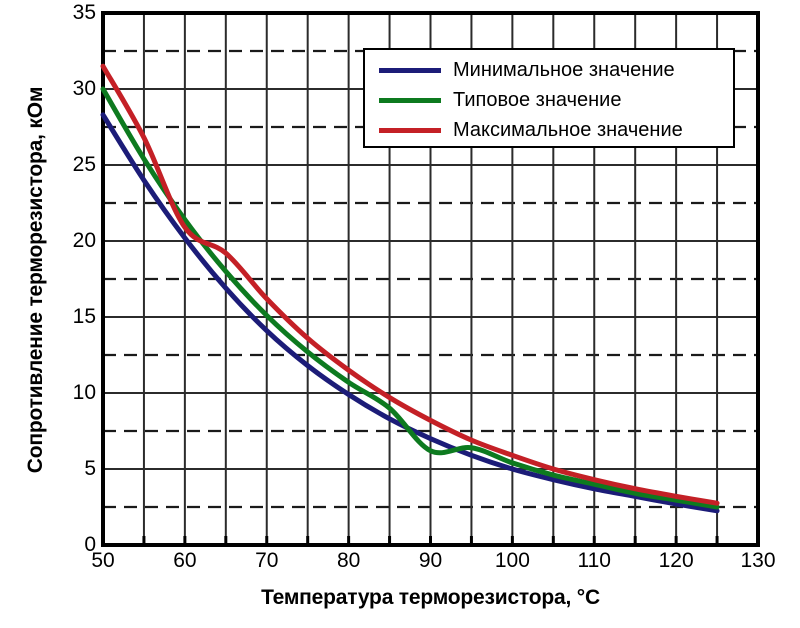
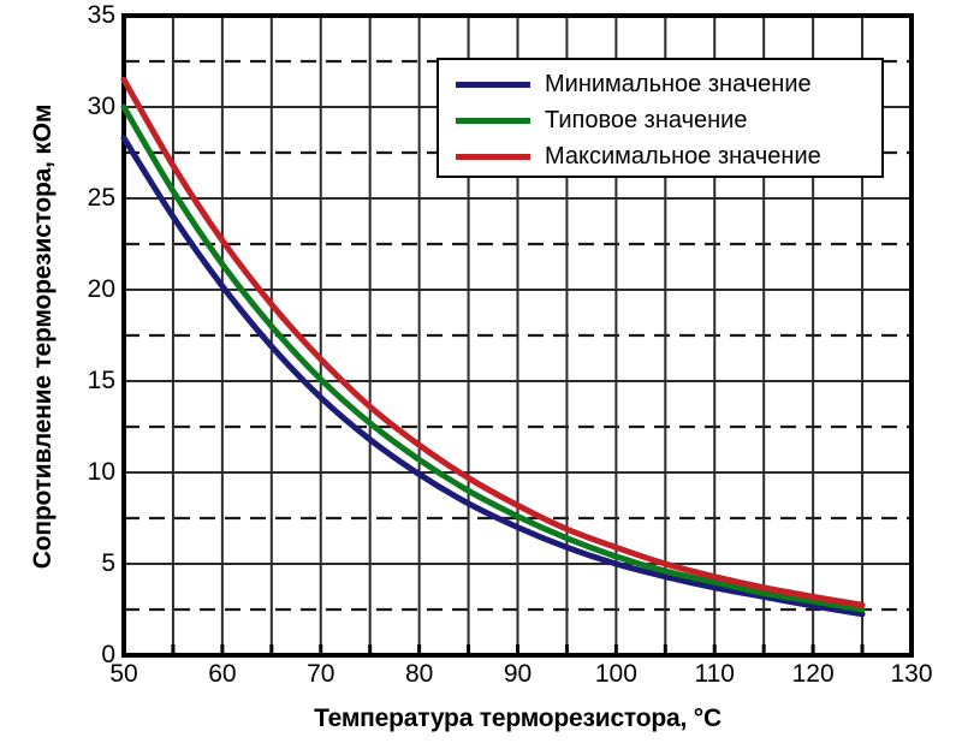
Максимальное значение/60: 20.9 -> 22.7
Типовое значение/90: 6.2 -> 7.6
